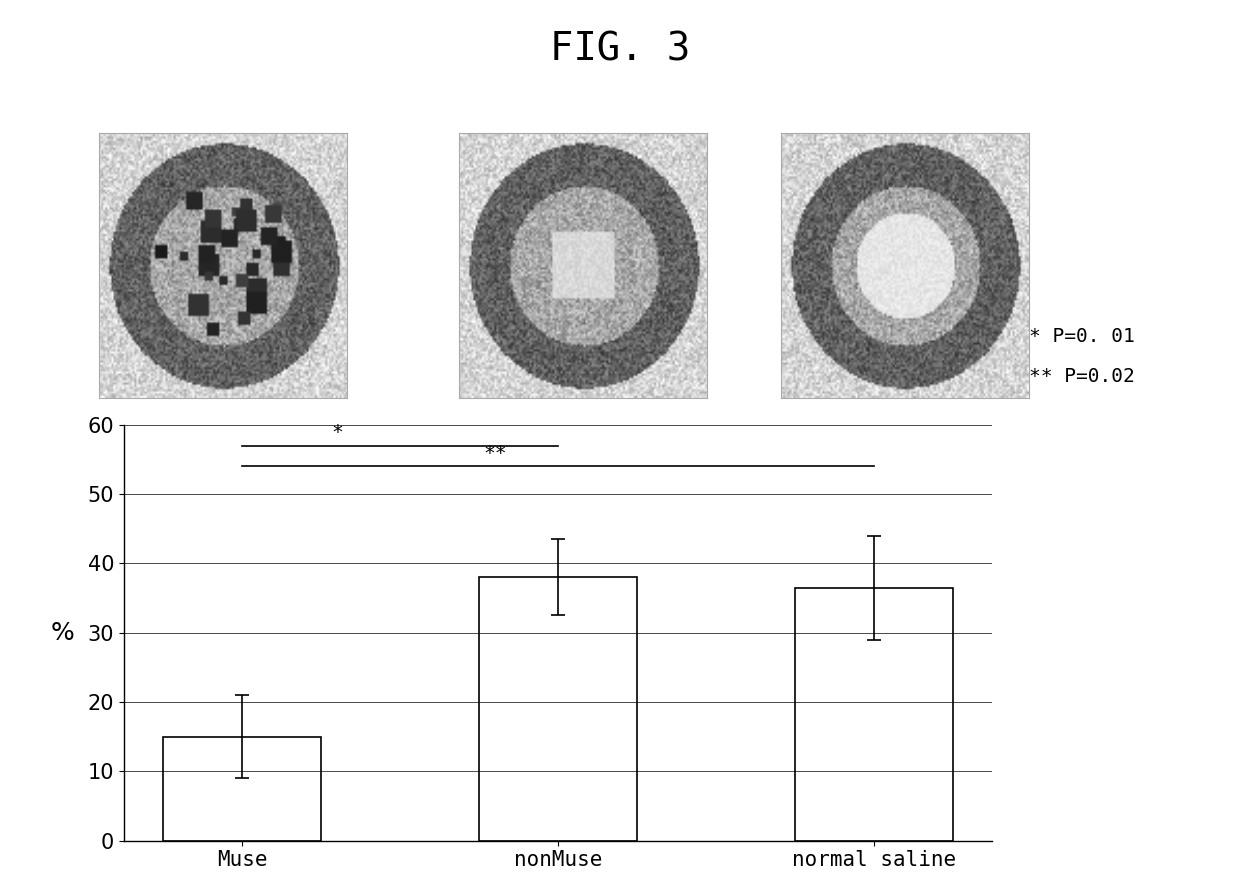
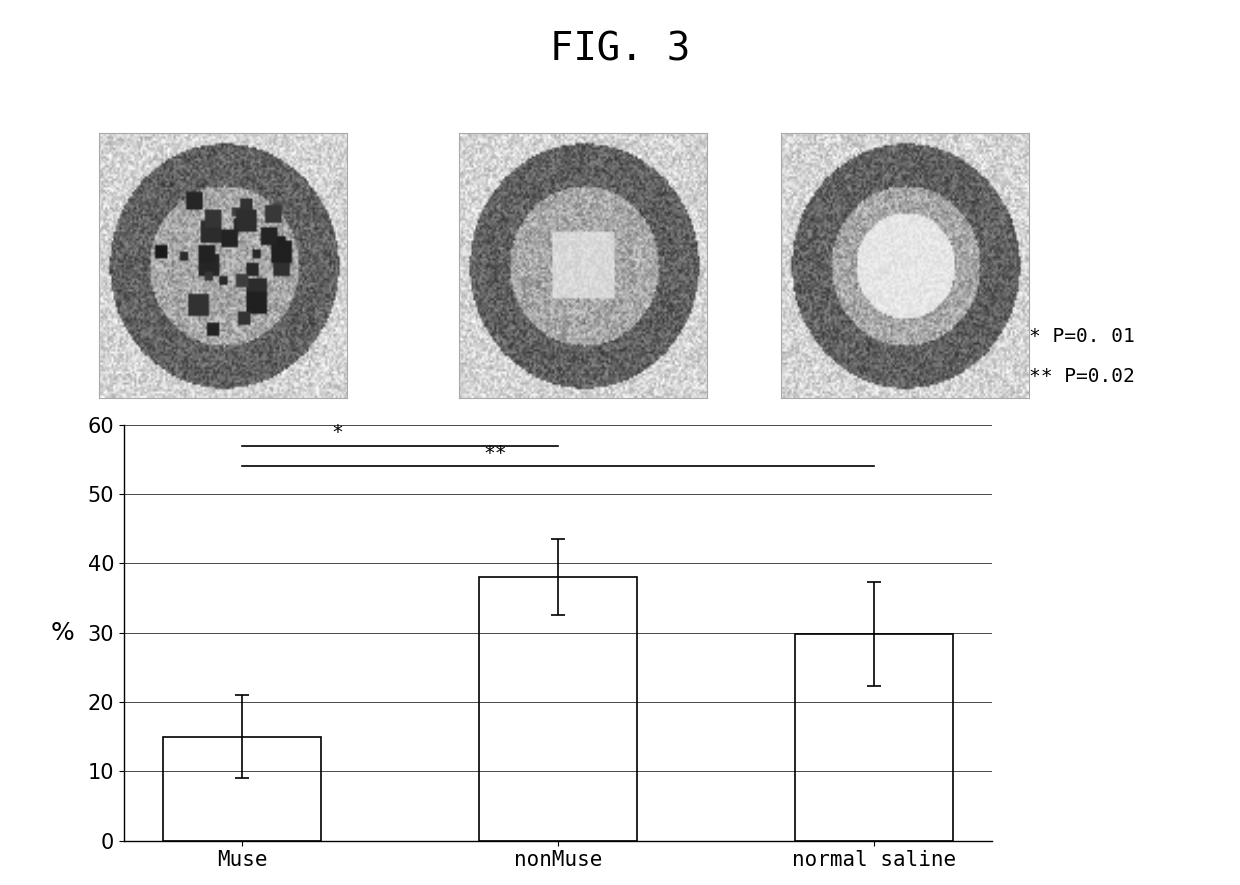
normal saline: 36.5 -> 29.8
